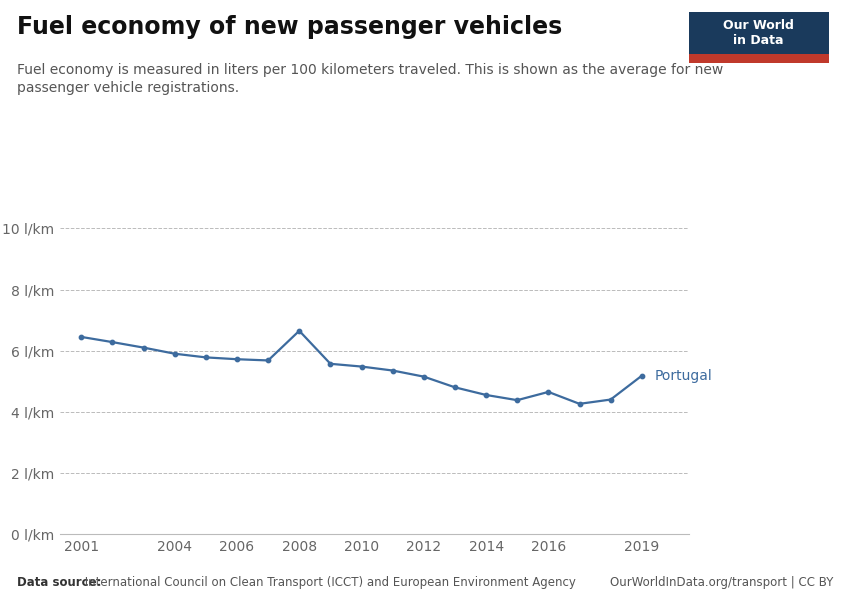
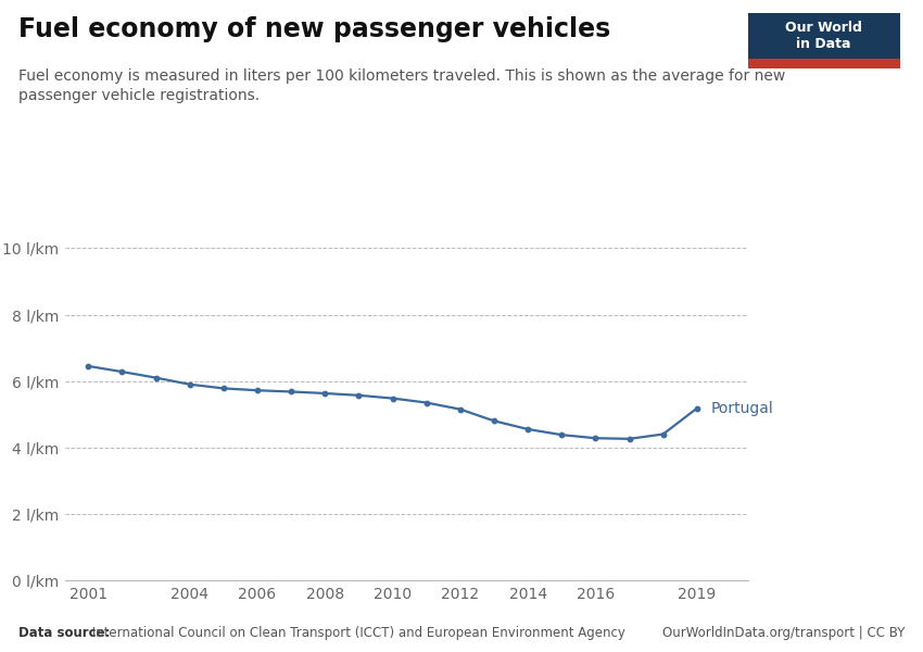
2008: 6.65 l/km -> 5.63 l/km
2016: 4.65 l/km -> 4.28 l/km
